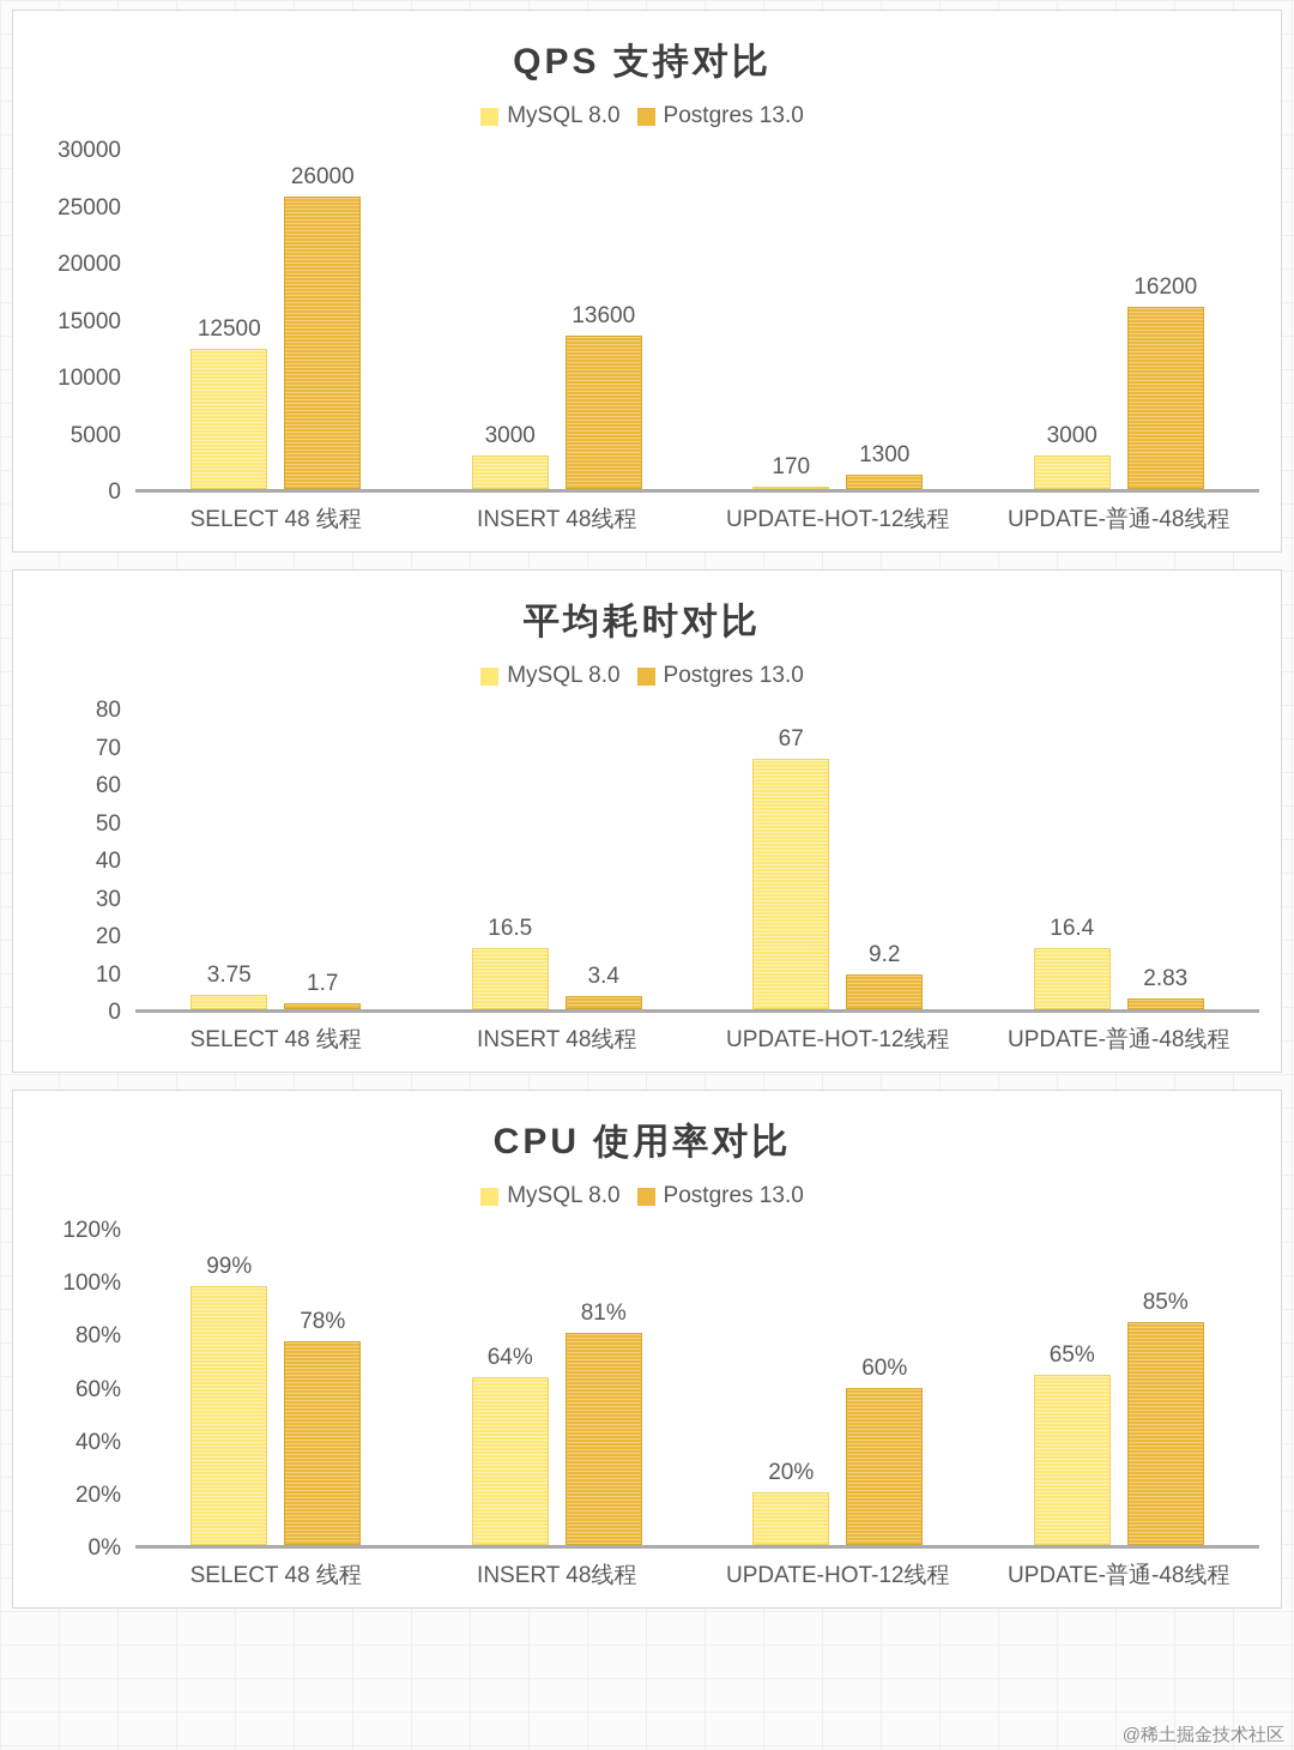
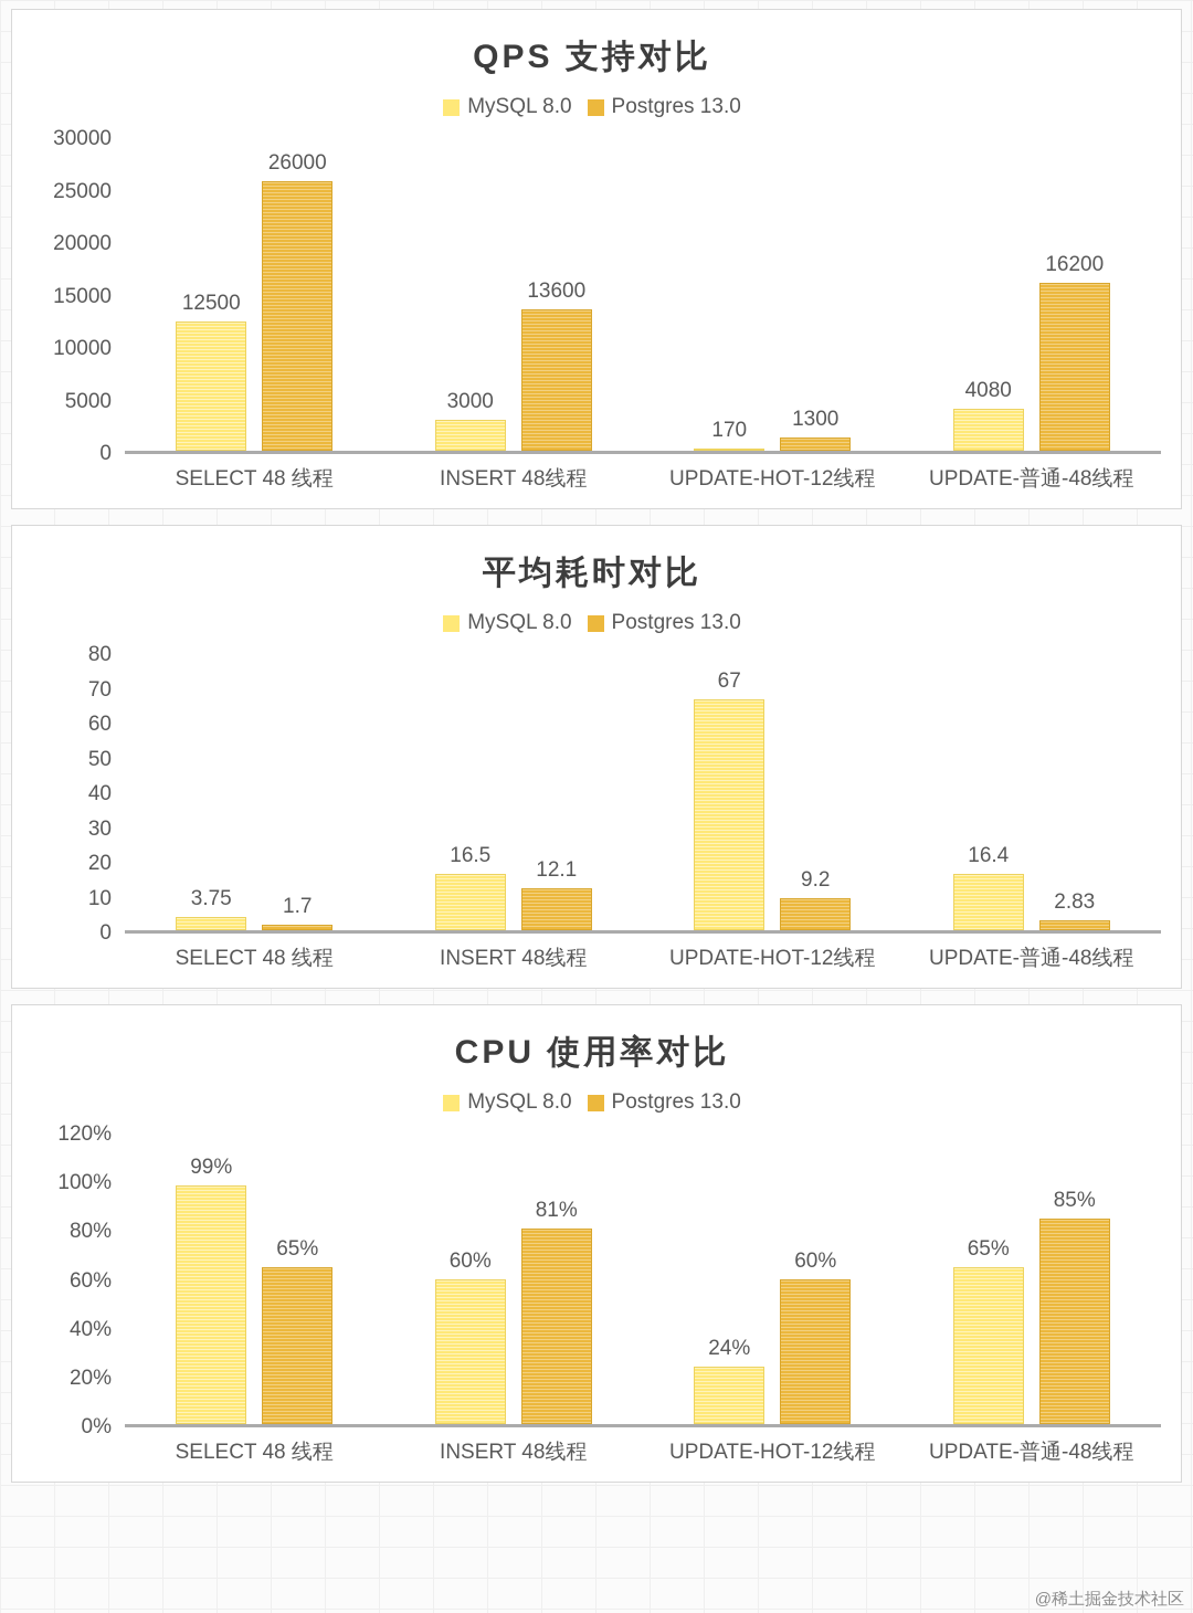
QPS 支持对比/MySQL 8.0/UPDATE-普通-48线程: 3000 -> 4080
平均耗时对比/Postgres 13.0/INSERT 48线程: 3.4 -> 12.1
CPU 使用率对比/Postgres 13.0/SELECT 48 线程: 78% -> 65%
CPU 使用率对比/MySQL 8.0/INSERT 48线程: 64% -> 60%
CPU 使用率对比/MySQL 8.0/UPDATE-HOT-12线程: 20% -> 24%
